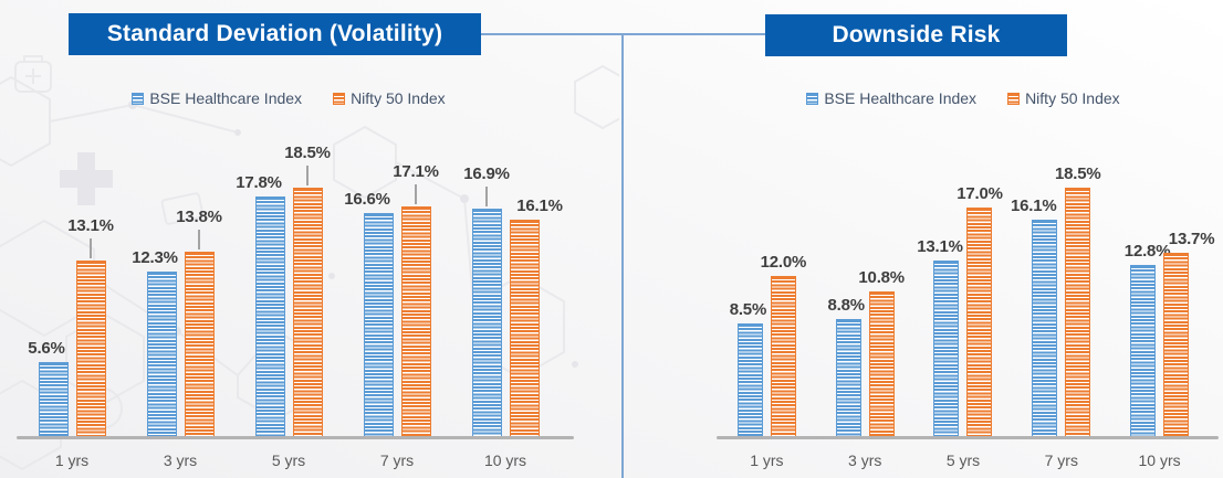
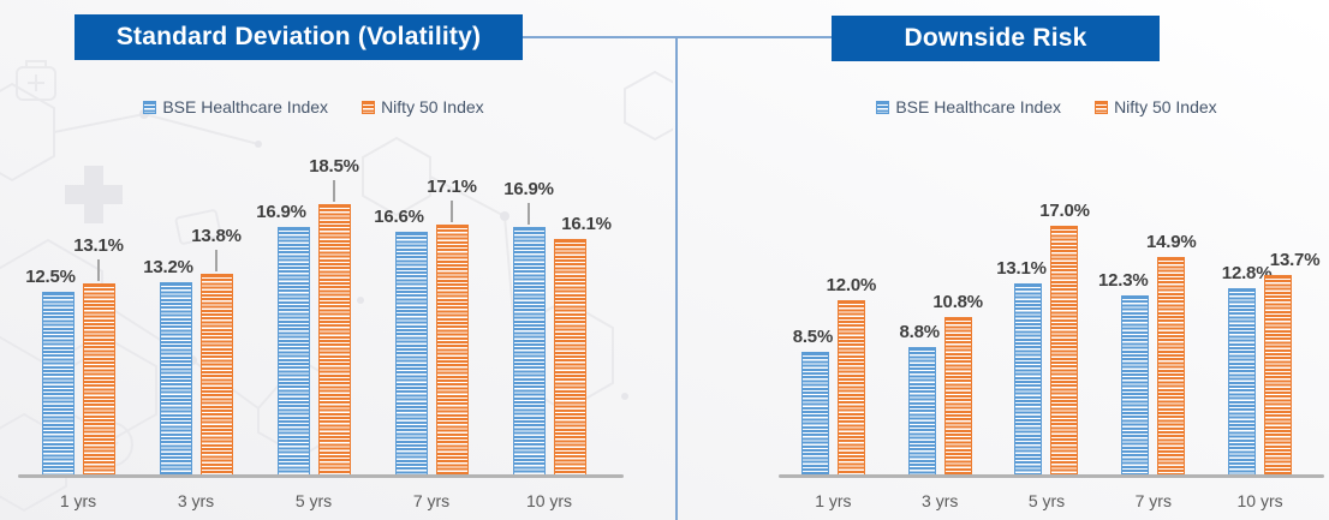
Standard Deviation (Volatility)/BSE Healthcare Index/1 yrs: 5.6% -> 12.5%
Standard Deviation (Volatility)/BSE Healthcare Index/3 yrs: 12.3% -> 13.2%
Standard Deviation (Volatility)/BSE Healthcare Index/5 yrs: 17.8% -> 16.9%
Downside Risk/BSE Healthcare Index/7 yrs: 16.1% -> 12.3%
Downside Risk/Nifty 50 Index/7 yrs: 18.5% -> 14.9%
